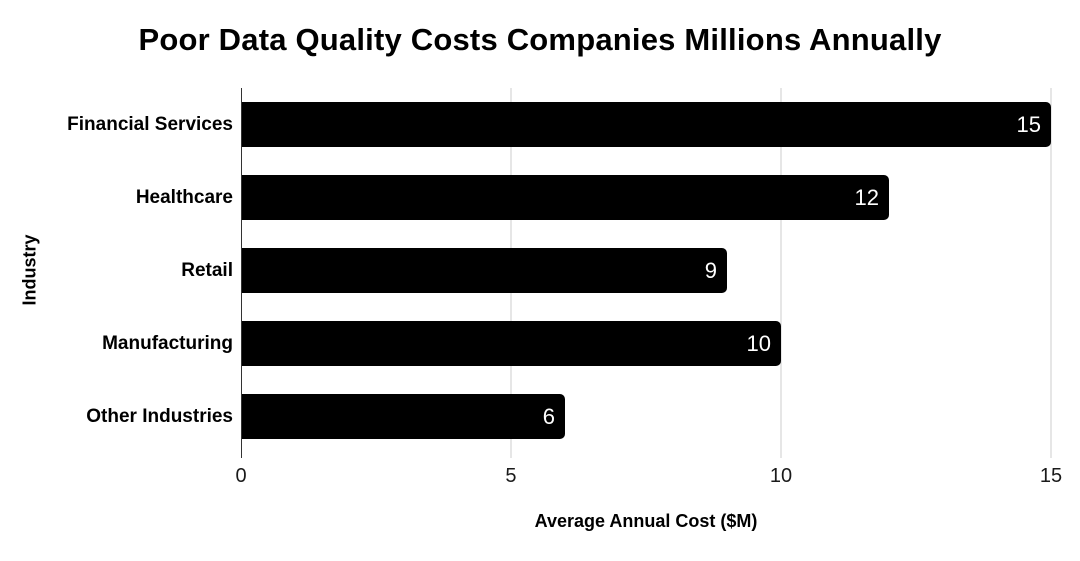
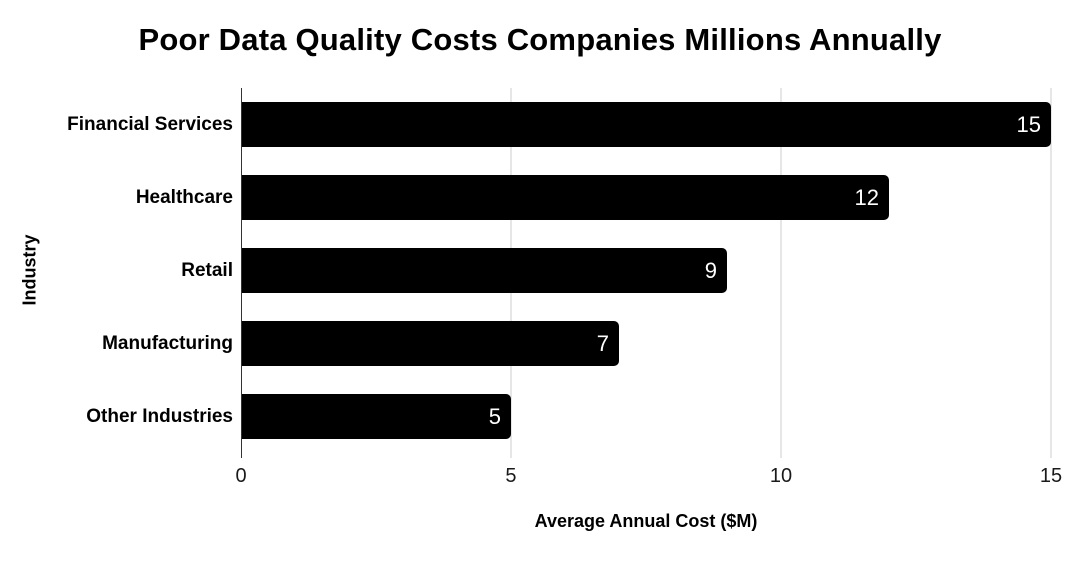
Manufacturing: 10 -> 7
Other Industries: 6 -> 5
